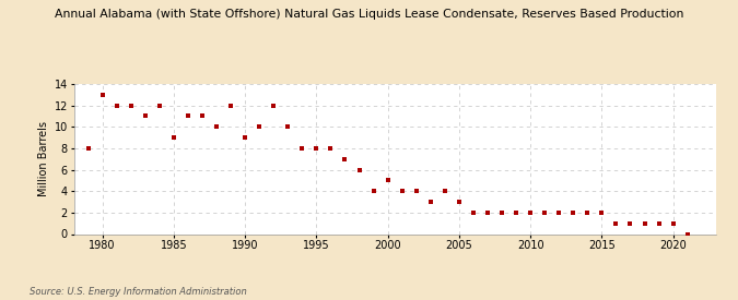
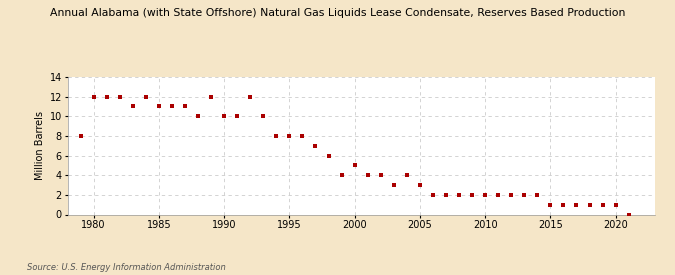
1980: 13 -> 12
1985: 9 -> 11
1990: 9 -> 10
2015: 2 -> 1
